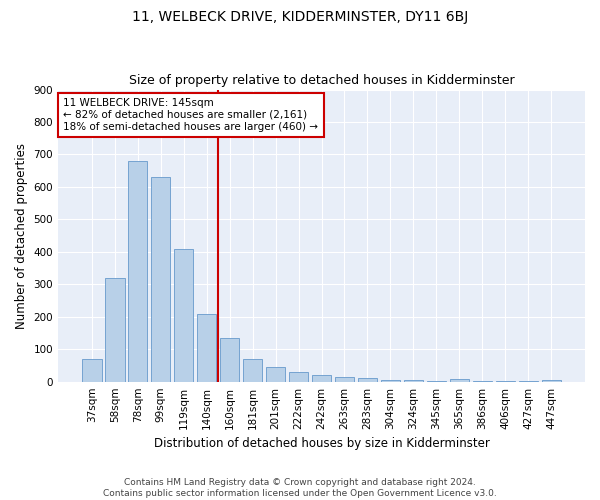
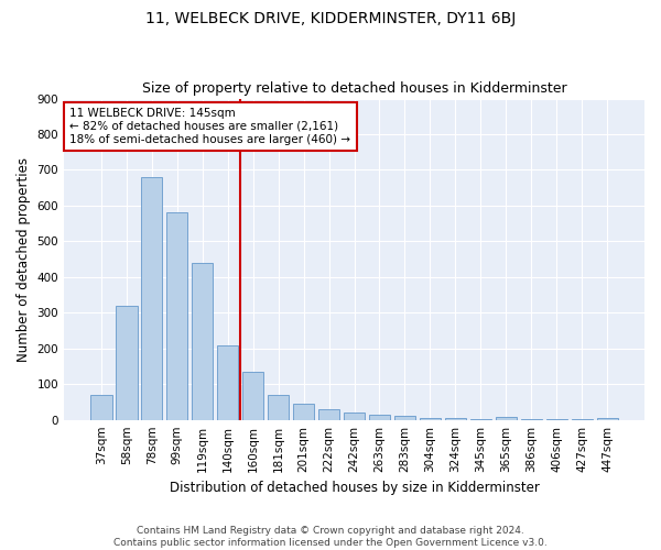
99sqm: 630 -> 580
119sqm: 410 -> 440
